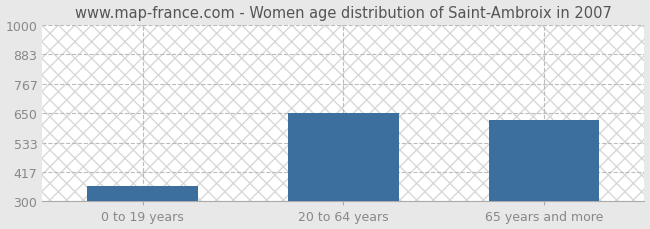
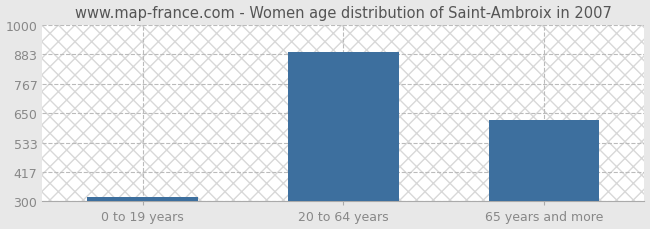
0 to 19 years: 360 -> 318
20 to 64 years: 650 -> 893
